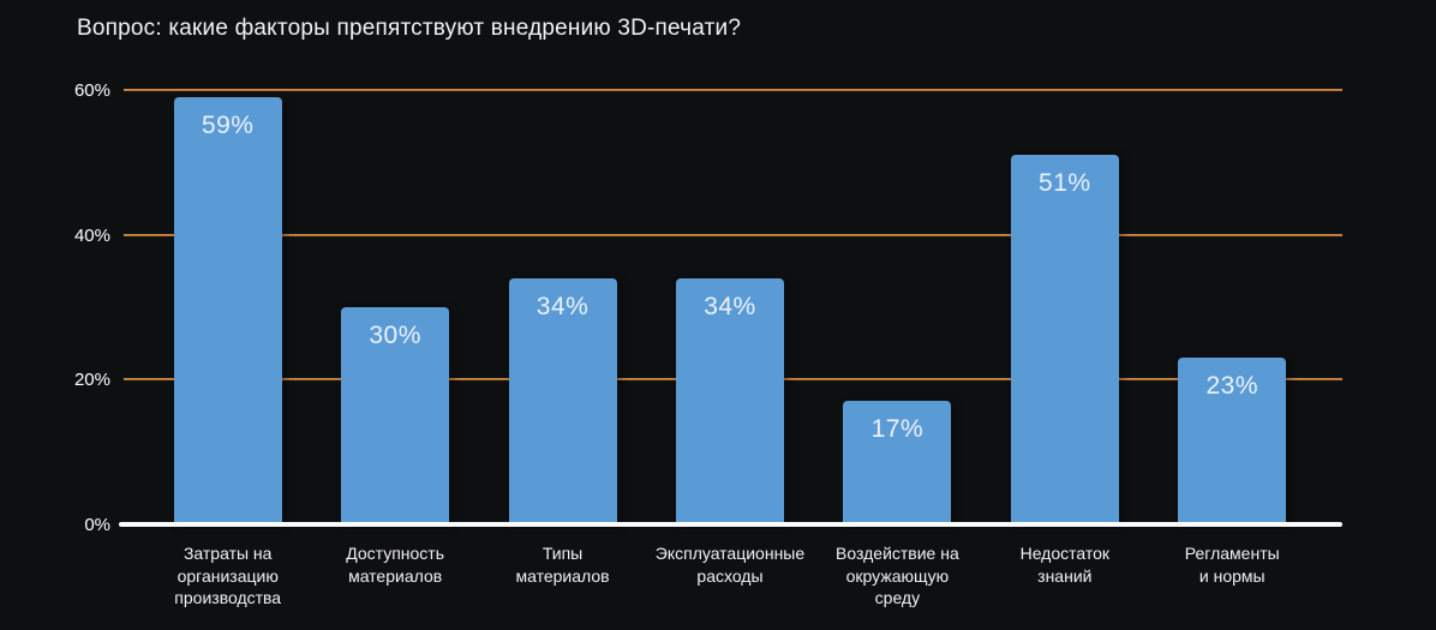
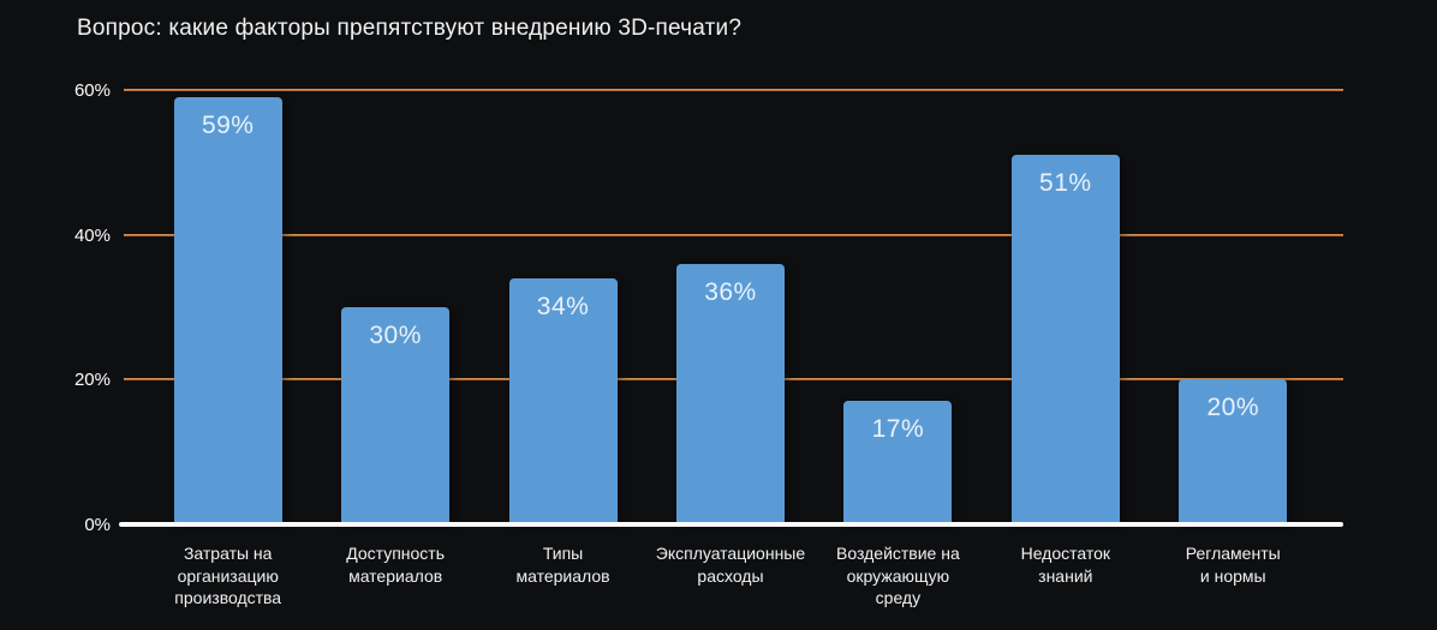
Эксплуатационные расходы: 34% -> 36%
Регламенты и нормы: 23% -> 20%
